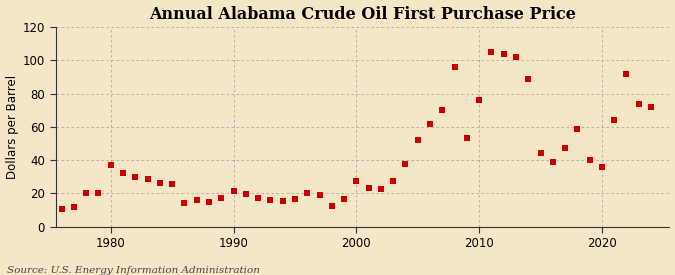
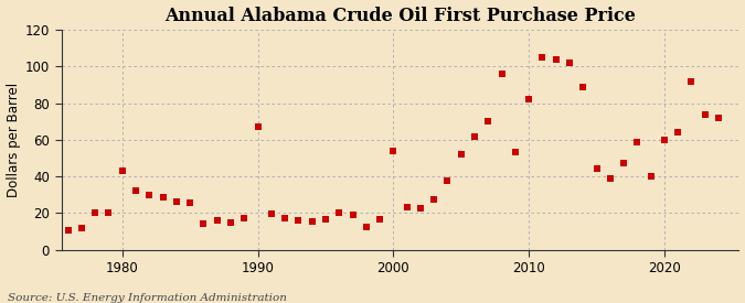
1980: 37 -> 43
1990: 22 -> 67
2000: 28 -> 54
2010: 76 -> 82
2020: 36 -> 60
